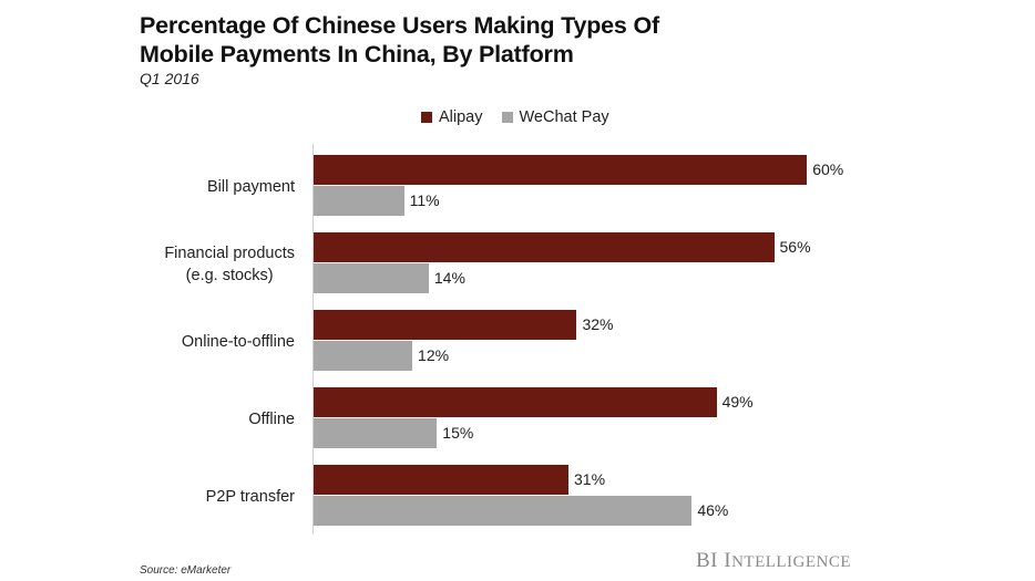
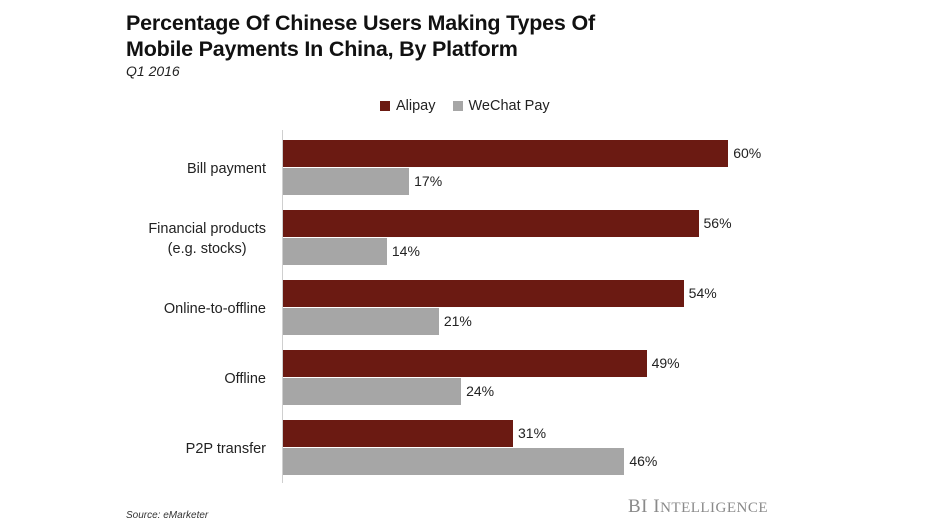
WeChat Pay/Bill payment: 11% -> 17%
Alipay/Online-to-offline: 32% -> 54%
WeChat Pay/Online-to-offline: 12% -> 21%
WeChat Pay/Offline: 15% -> 24%
